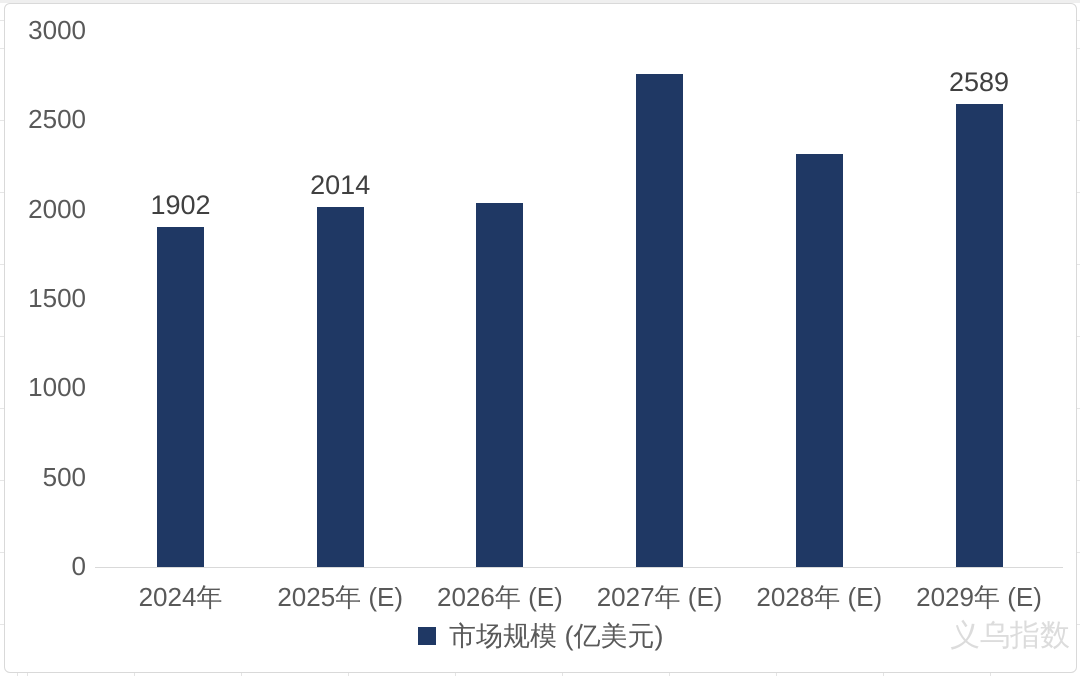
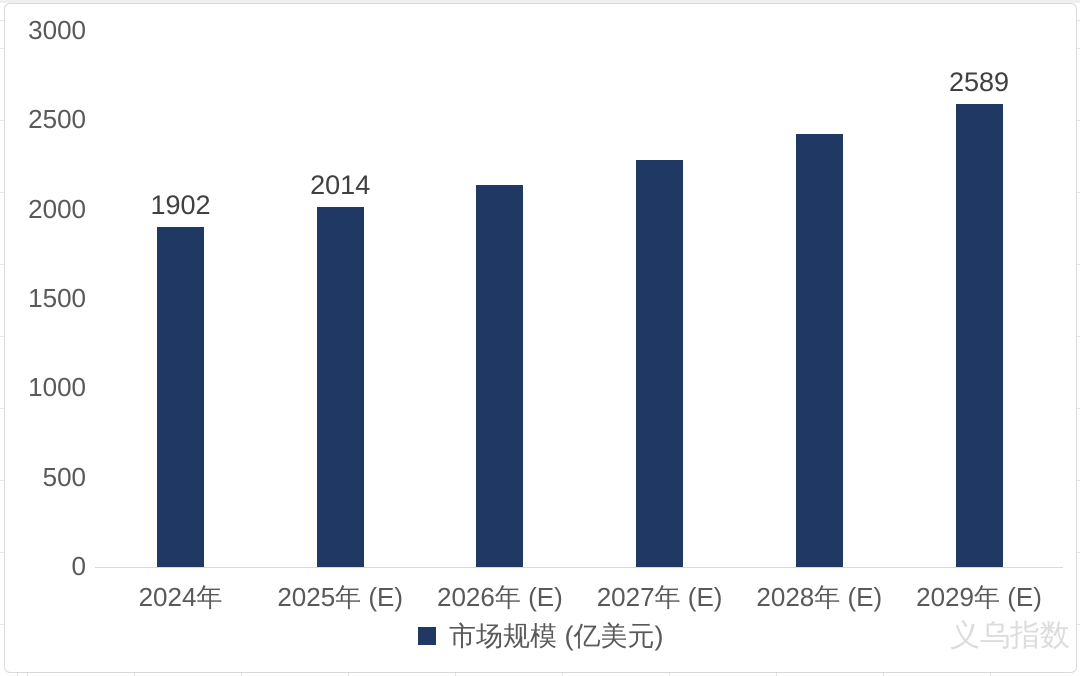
2026年 (E): 2040 -> 2140
2027年 (E): 2760 -> 2280
2028年 (E): 2310 -> 2420
